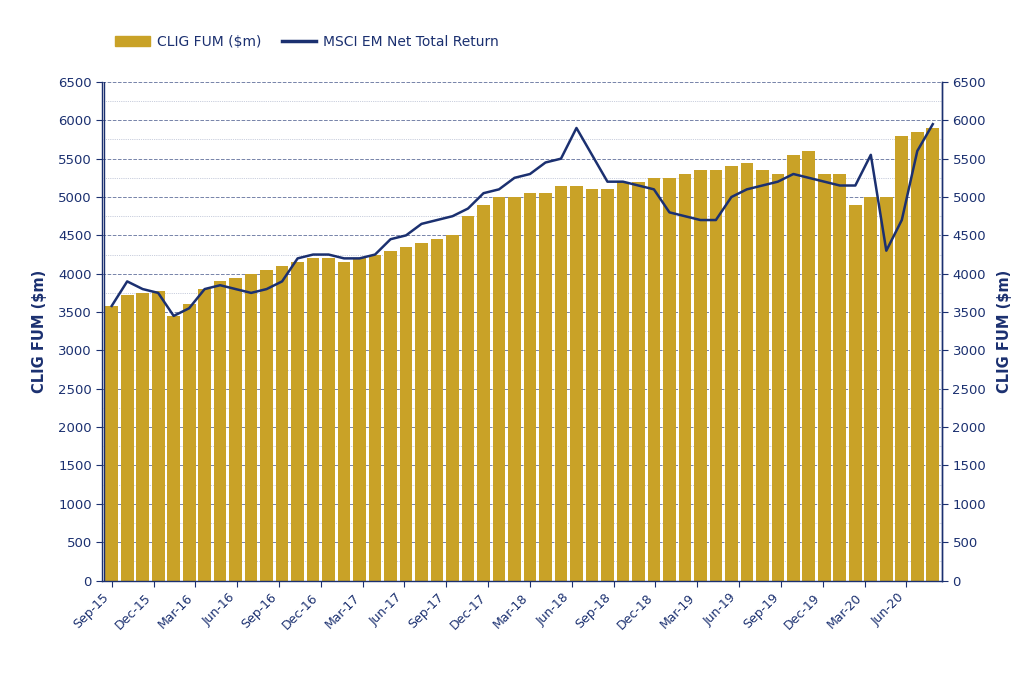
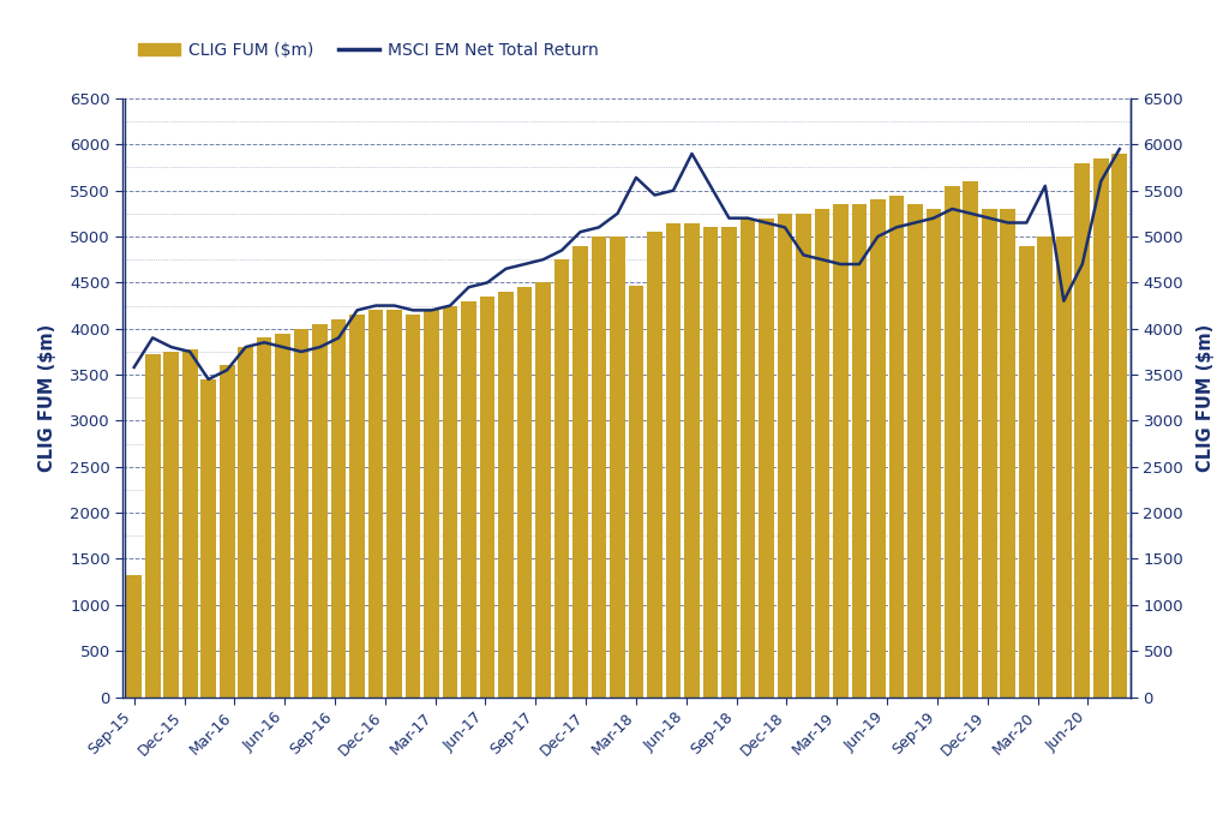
CLIG FUM ($m)/Sep-15: 3580 -> 1320
CLIG FUM ($m)/Mar-18: 5050 -> 4460
MSCI EM Net Total Return/Mar-18: 5300 -> 5640
